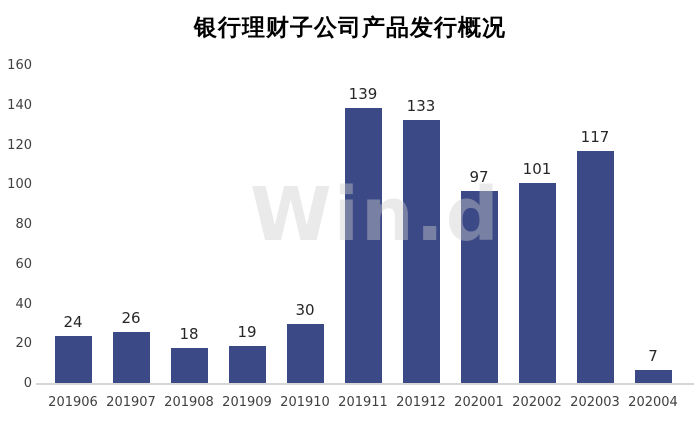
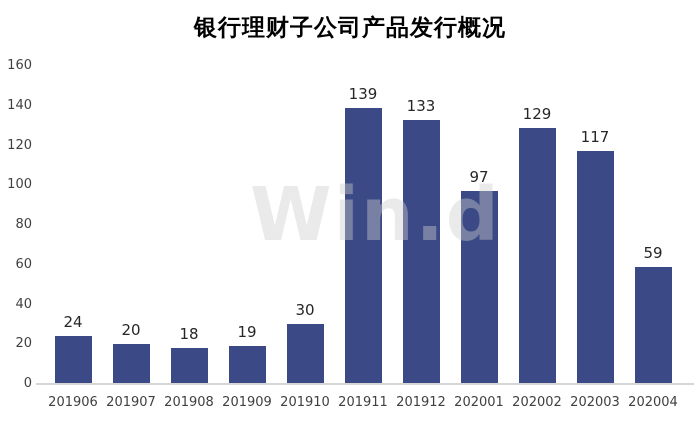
201907: 26 -> 20
202002: 101 -> 129
202004: 7 -> 59
